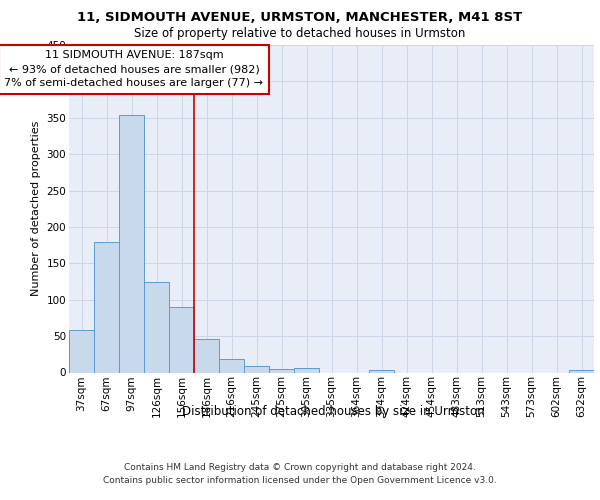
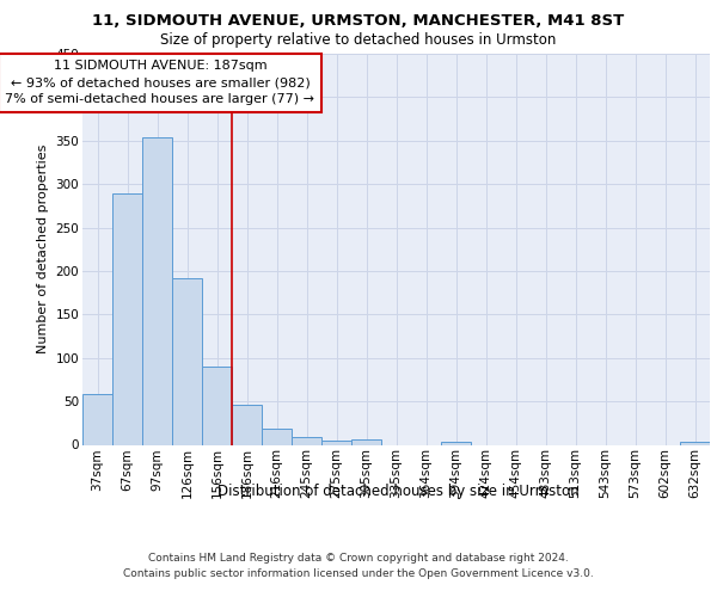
67sqm: 180 -> 289
126sqm: 124 -> 191
